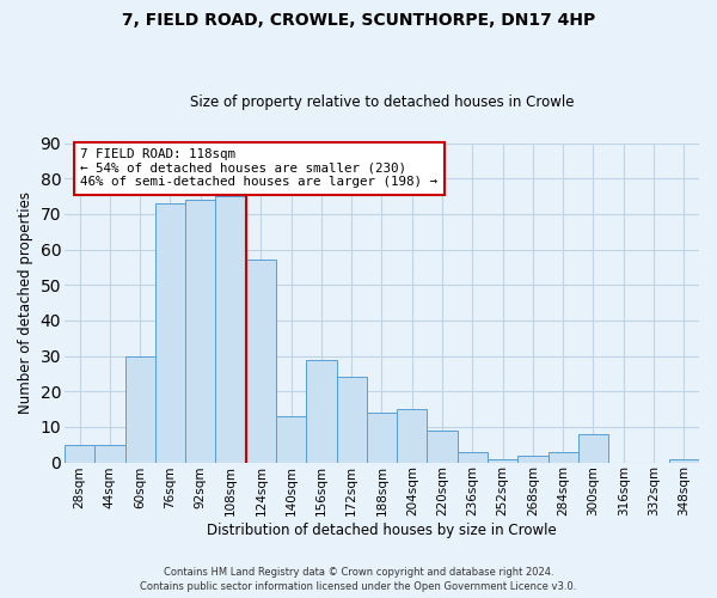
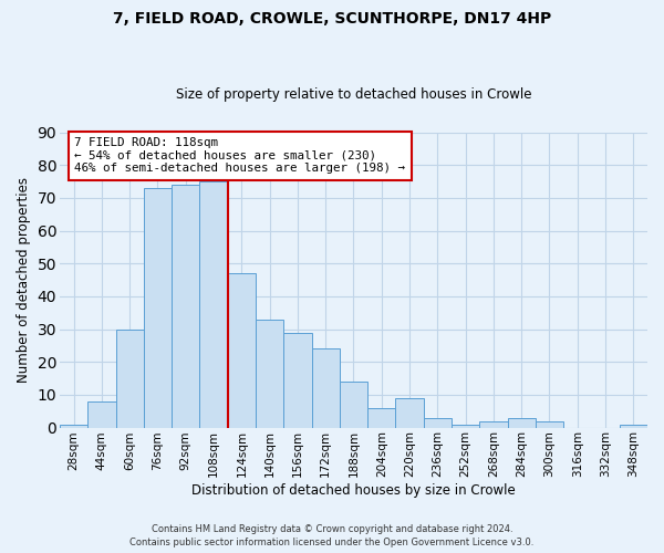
28sqm: 5 -> 1
44sqm: 5 -> 8
124sqm: 57 -> 47
140sqm: 13 -> 33
204sqm: 15 -> 6
300sqm: 8 -> 2
